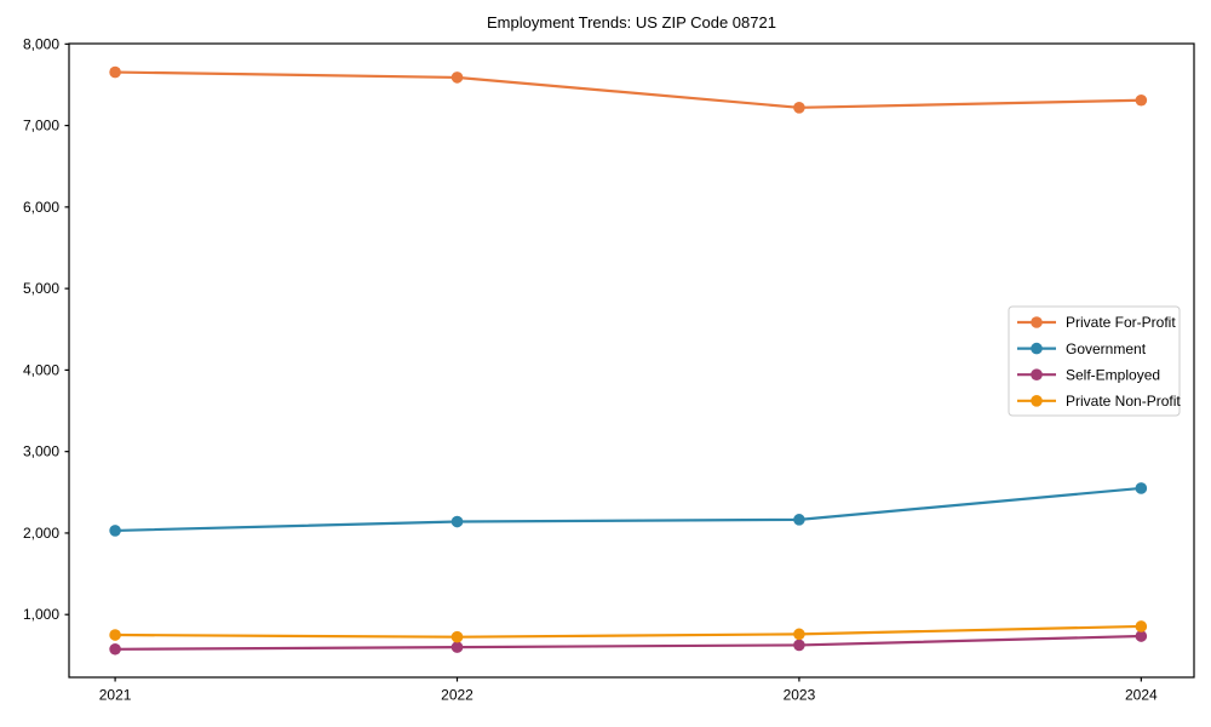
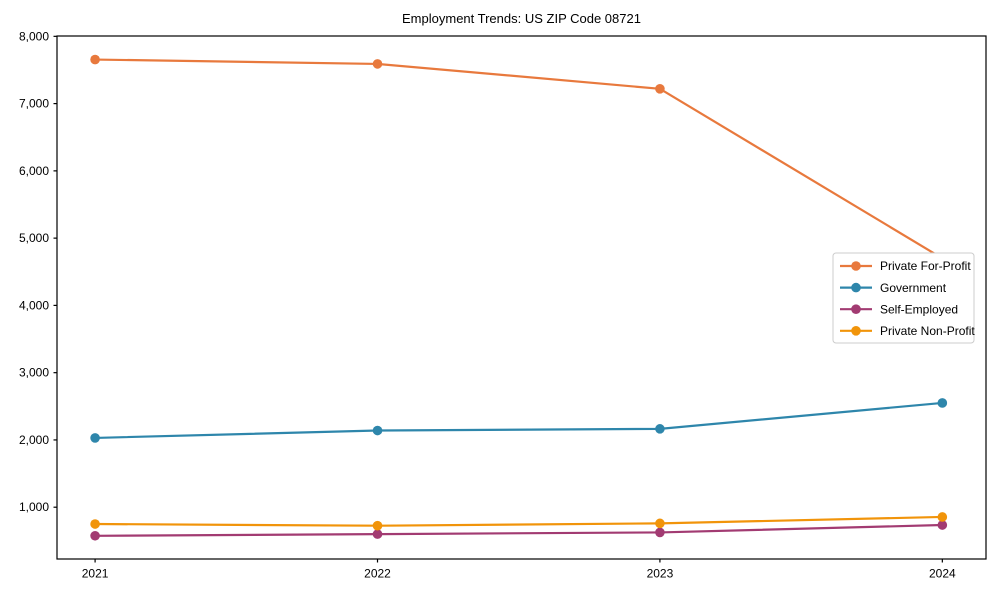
Private For-Profit/2024: 7300 -> 4700
